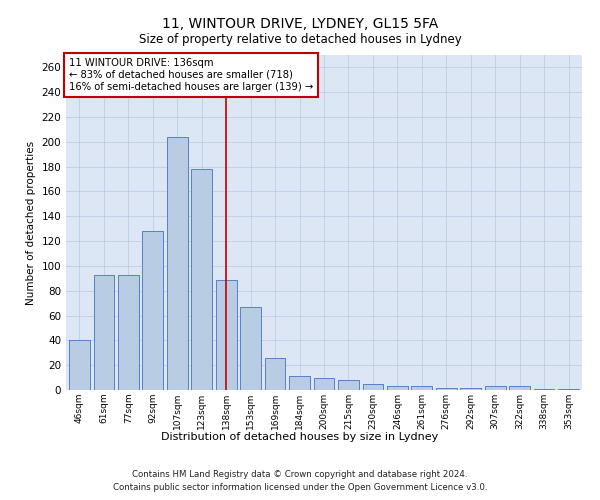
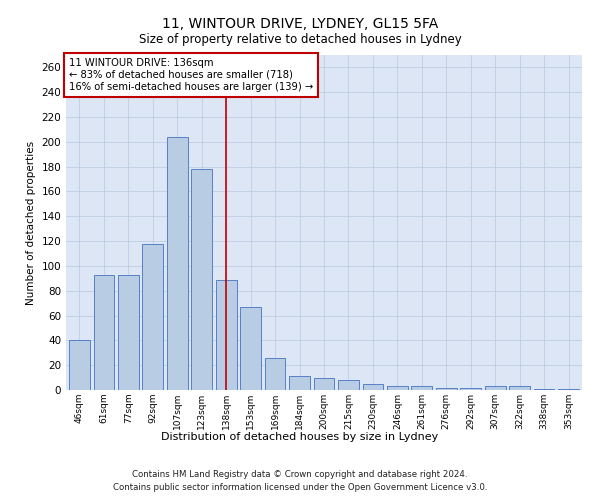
92sqm: 128 -> 118
